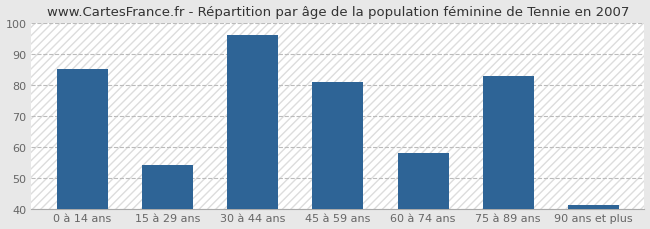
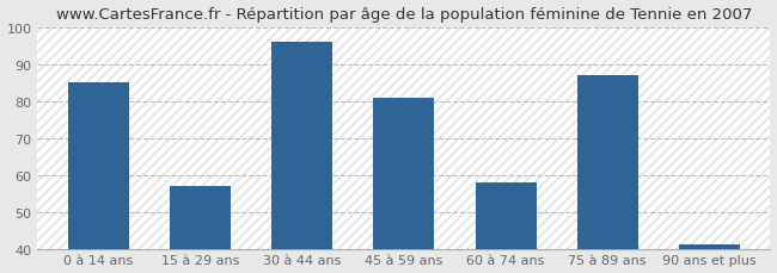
15 à 29 ans: 54 -> 57
75 à 89 ans: 83 -> 87
